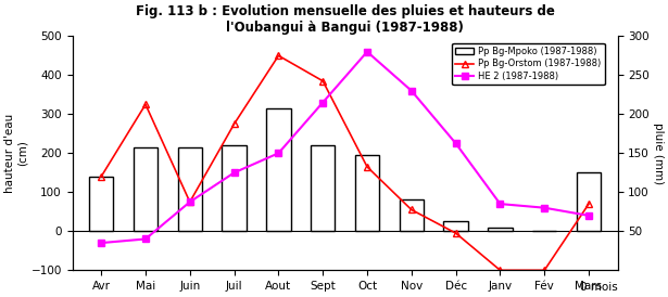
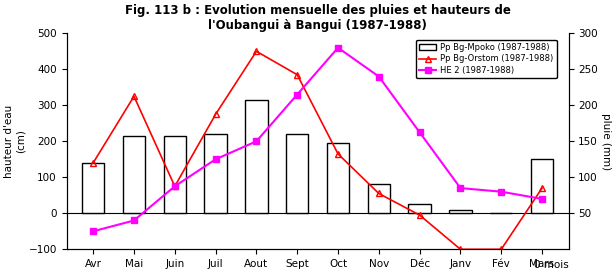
HE 2 (1987-1988)/Avr: -30 -> -50
HE 2 (1987-1988)/Nov: 360 -> 380
